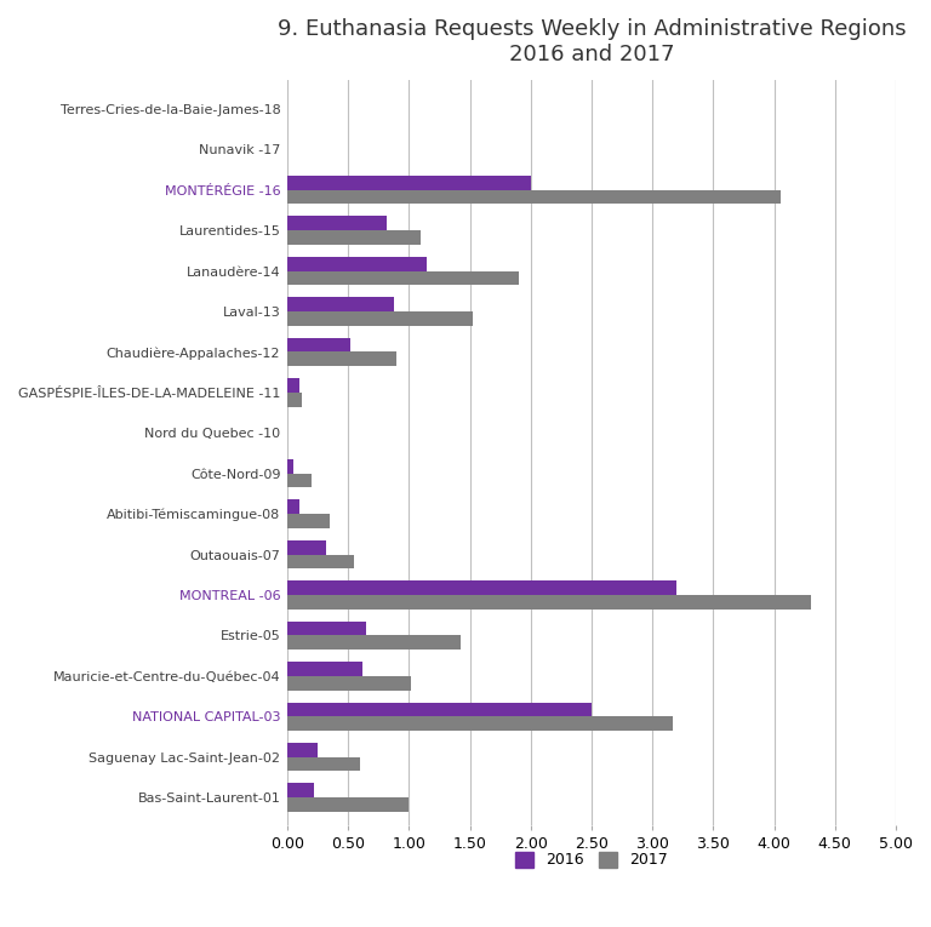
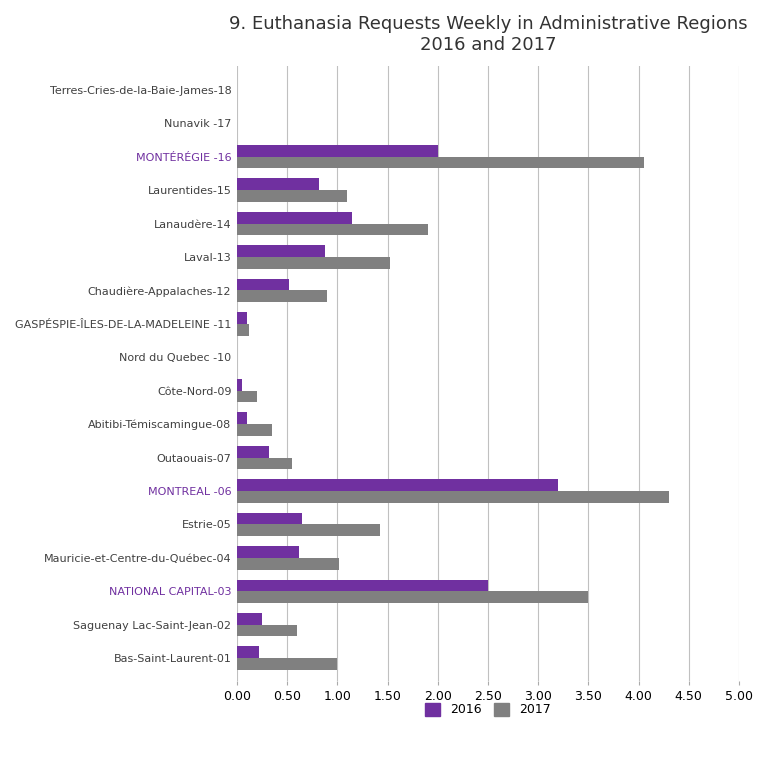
2017/NATIONAL CAPITAL-03: 3.17 -> 3.50
